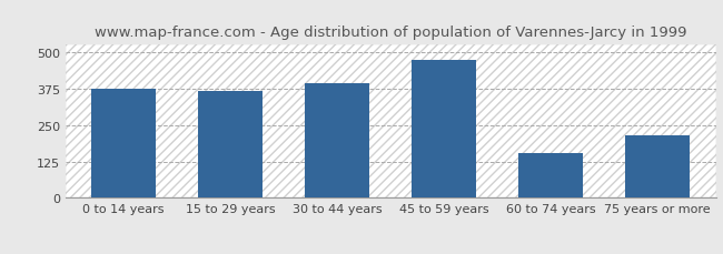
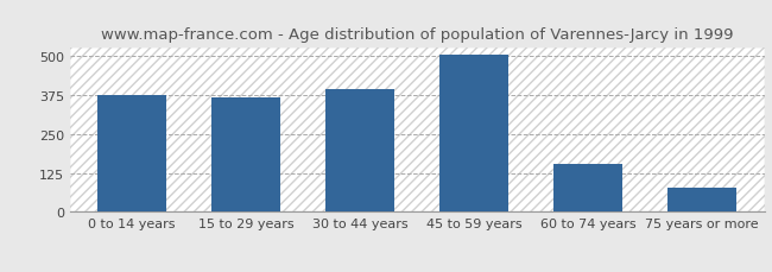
45 to 59 years: 475 -> 502
75 years or more: 215 -> 78
